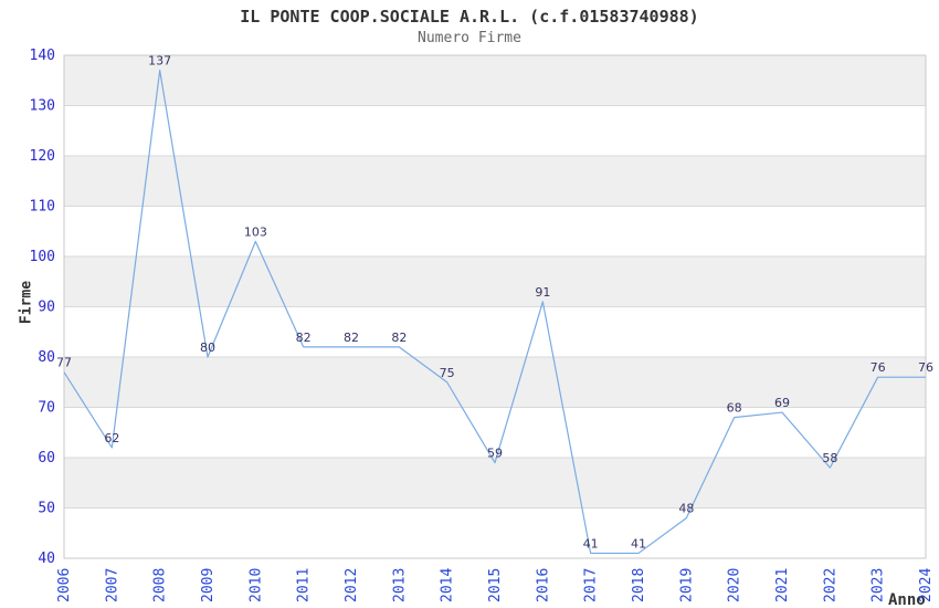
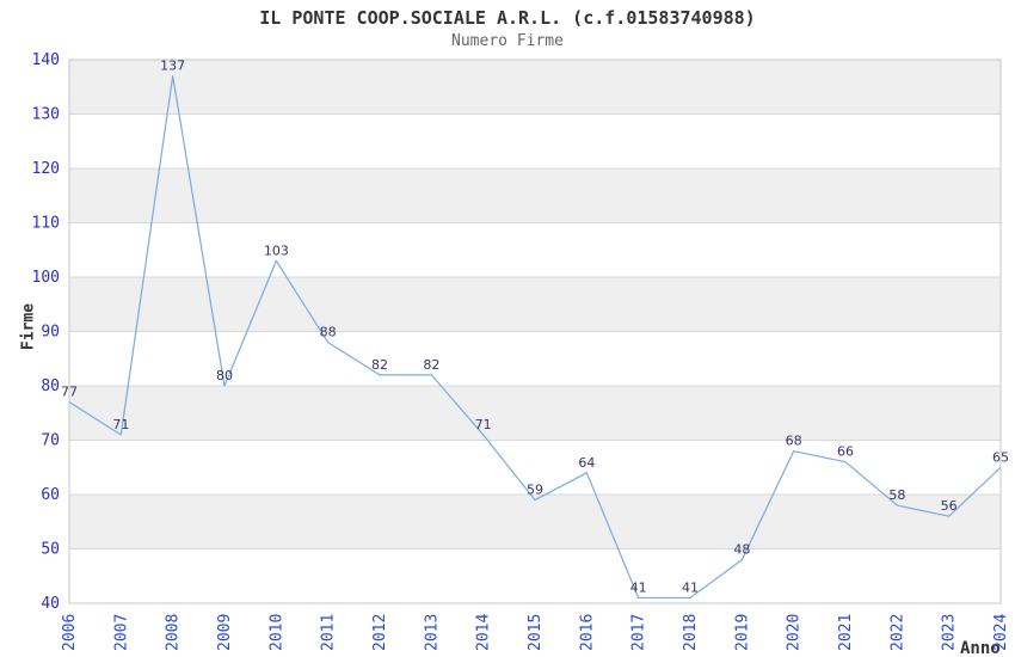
2007: 62 -> 71
2011: 82 -> 88
2014: 75 -> 71
2016: 91 -> 64
2021: 69 -> 66
2023: 76 -> 56
2024: 76 -> 65
